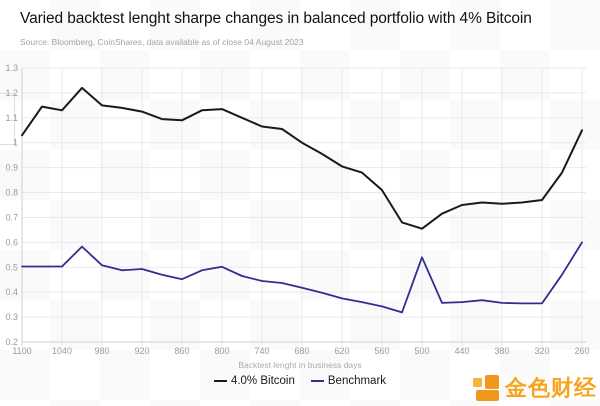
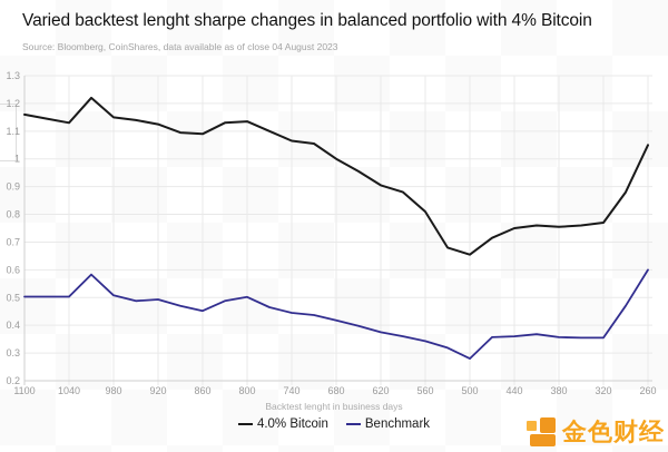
4.0% Bitcoin/1100: 1.03 -> 1.16
Benchmark/500: 0.54 -> 0.28
